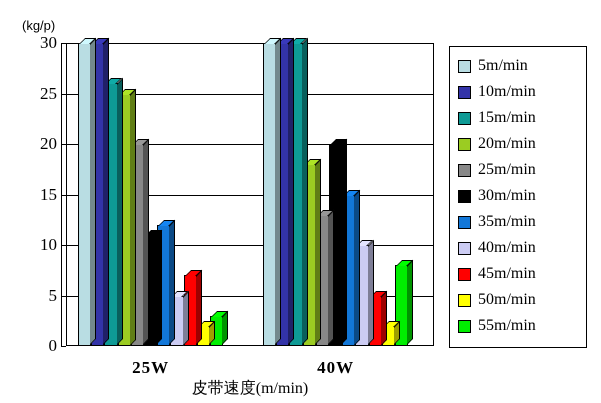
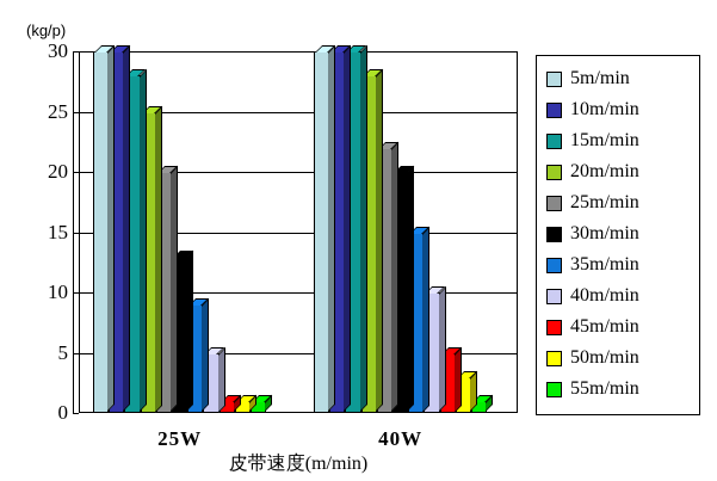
15m/min/25W: 26 -> 28
30m/min/25W: 11 -> 13
35m/min/25W: 12 -> 9
45m/min/25W: 7 -> 1
50m/min/25W: 2 -> 1
55m/min/25W: 3 -> 1
20m/min/40W: 18 -> 28
25m/min/40W: 13 -> 22
50m/min/40W: 2 -> 3
55m/min/40W: 8 -> 1
